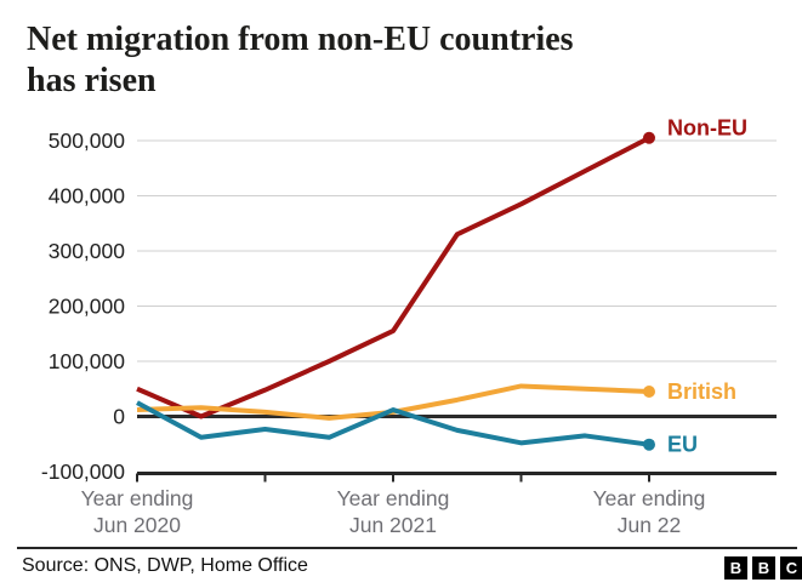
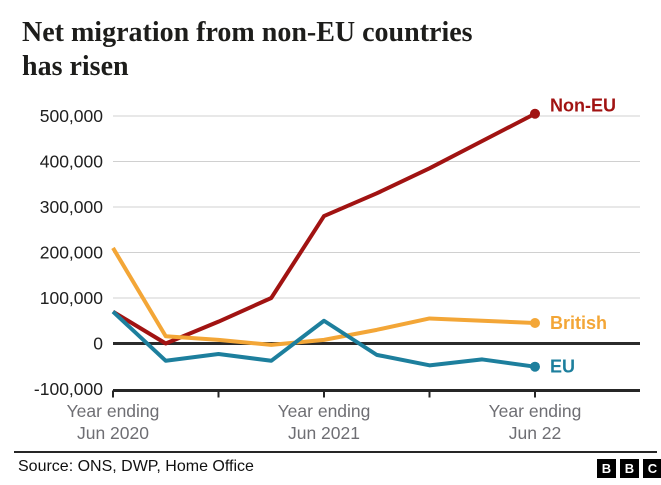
Non-EU/Jun 2020: 50000 -> 70000
British/Jun 2020: 10000 -> 210000
EU/Jun 2020: 20000 -> 70000
Non-EU/Jun 2021: 160000 -> 280000
EU/Jun 2021: 10000 -> 50000
